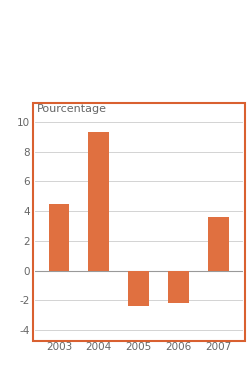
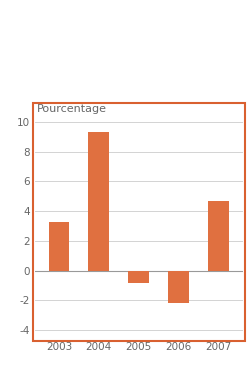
2003: 4.5 -> 3.3
2005: -2.4 -> -0.8
2007: 3.6 -> 4.7
